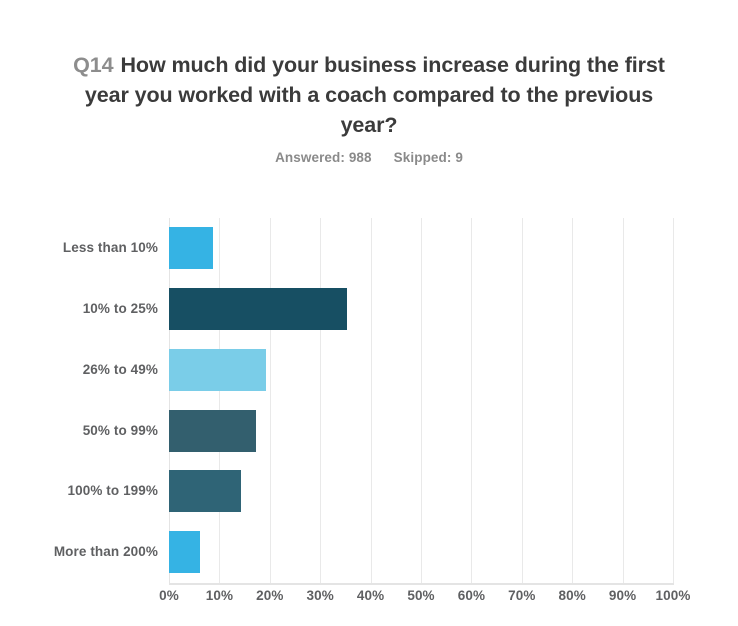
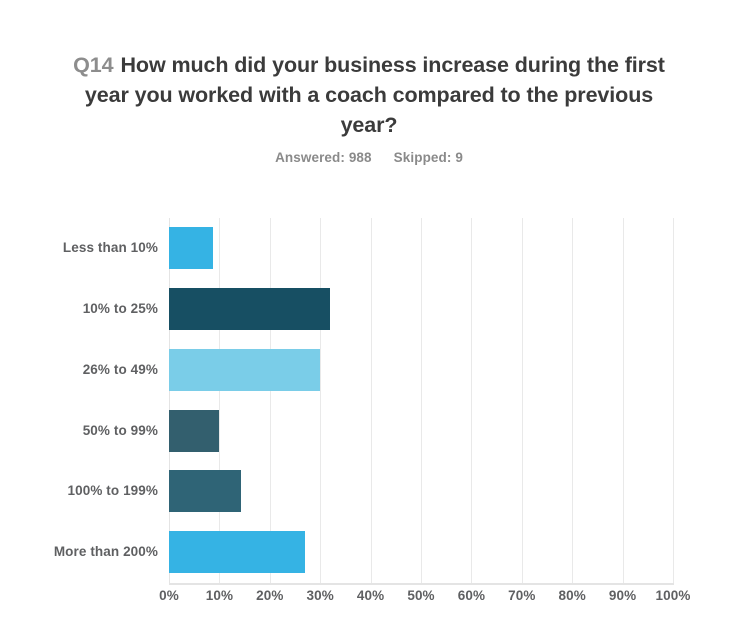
10% to 25%: 35% -> 32%
26% to 49%: 19% -> 30%
50% to 99%: 17% -> 10%
More than 200%: 6% -> 27%
